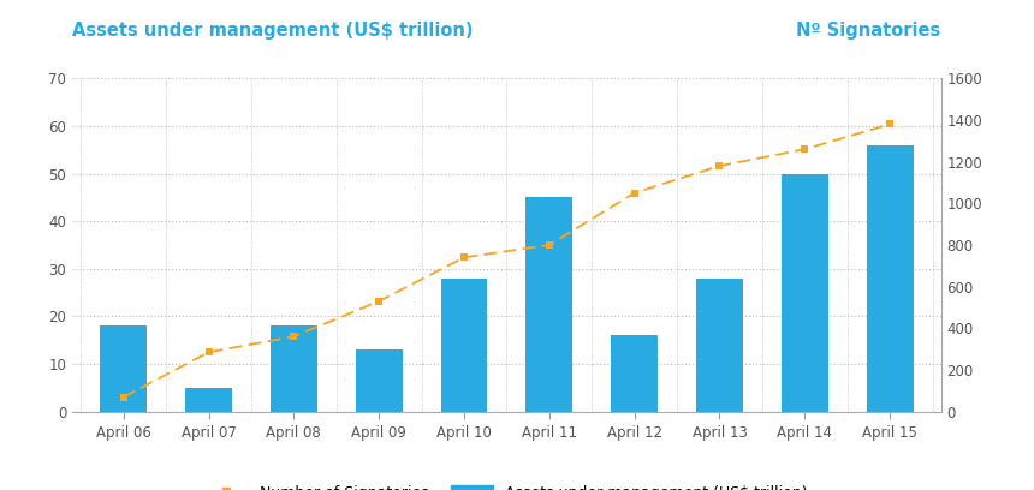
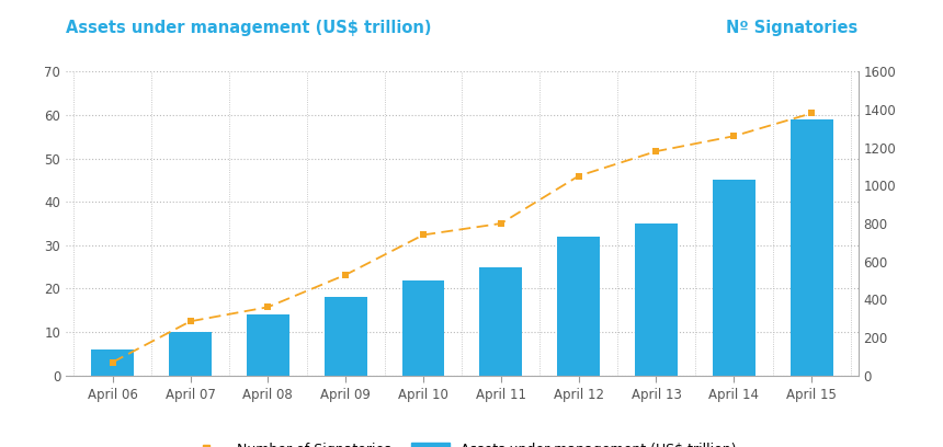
Assets under management (US$ trillion)/April 06: 18 -> 6
Assets under management (US$ trillion)/April 07: 5 -> 10
Assets under management (US$ trillion)/April 08: 18 -> 14
Assets under management (US$ trillion)/April 09: 13 -> 18
Assets under management (US$ trillion)/April 10: 28 -> 22
Assets under management (US$ trillion)/April 11: 45 -> 25
Assets under management (US$ trillion)/April 12: 16 -> 32
Assets under management (US$ trillion)/April 13: 28 -> 35
Assets under management (US$ trillion)/April 14: 50 -> 45
Assets under management (US$ trillion)/April 15: 56 -> 59
